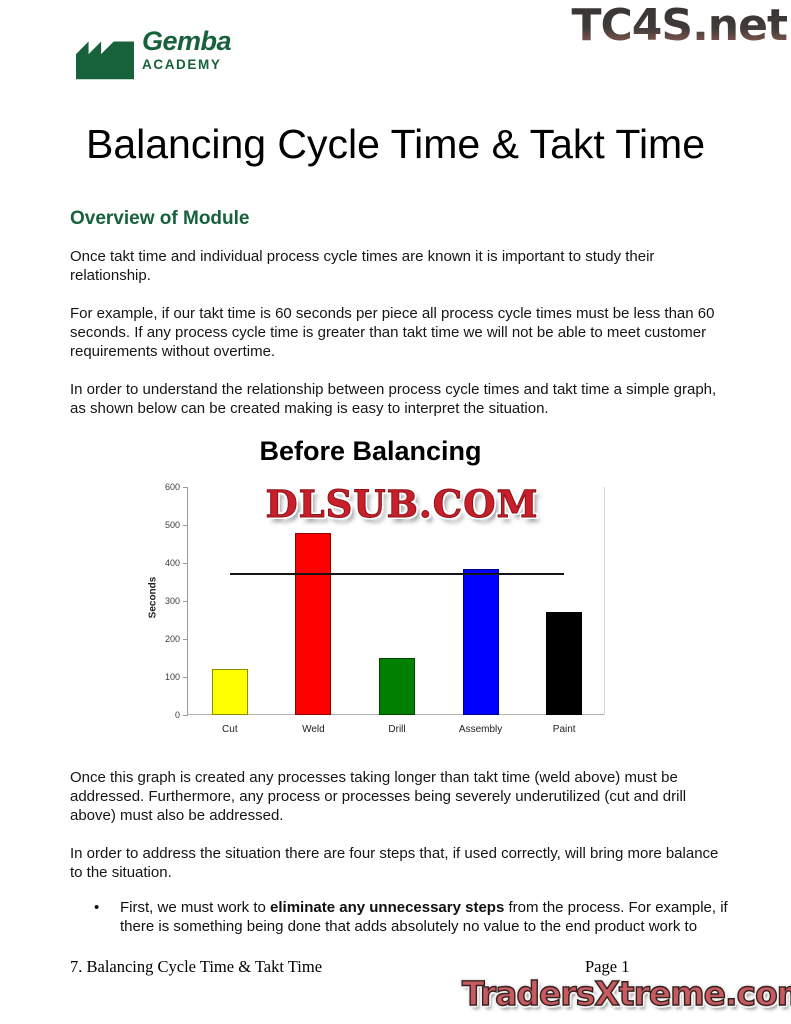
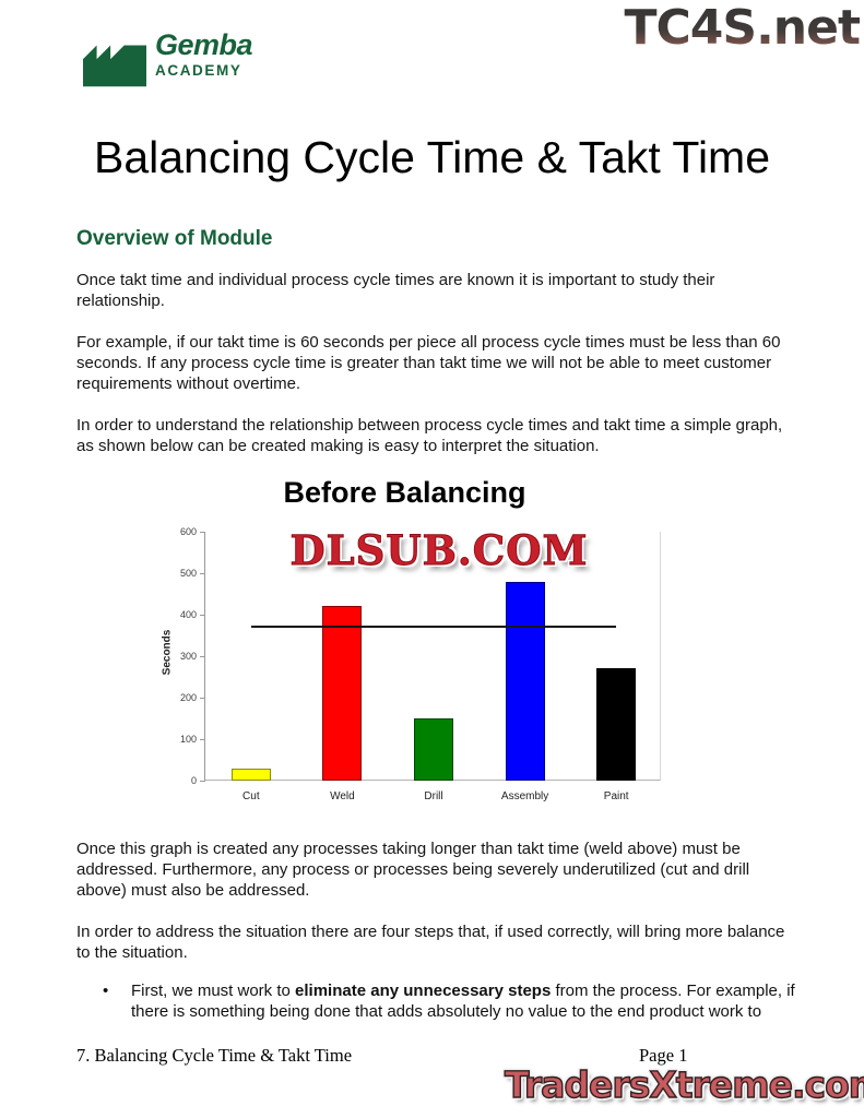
Cut: 120 -> 30
Weld: 480 -> 420
Assembly: 380 -> 480
